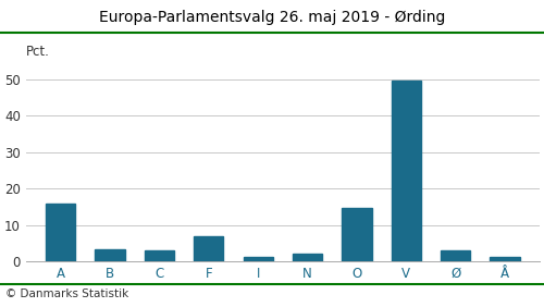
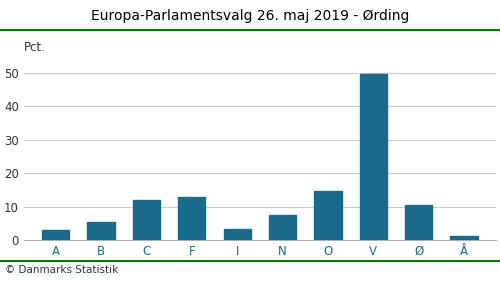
A: 16.0 -> 3.0
B: 3.5 -> 5.5
C: 3.1 -> 12.0
F: 7.0 -> 13.0
I: 1.2 -> 3.5
N: 2.2 -> 7.5
Ø: 3.2 -> 10.5
